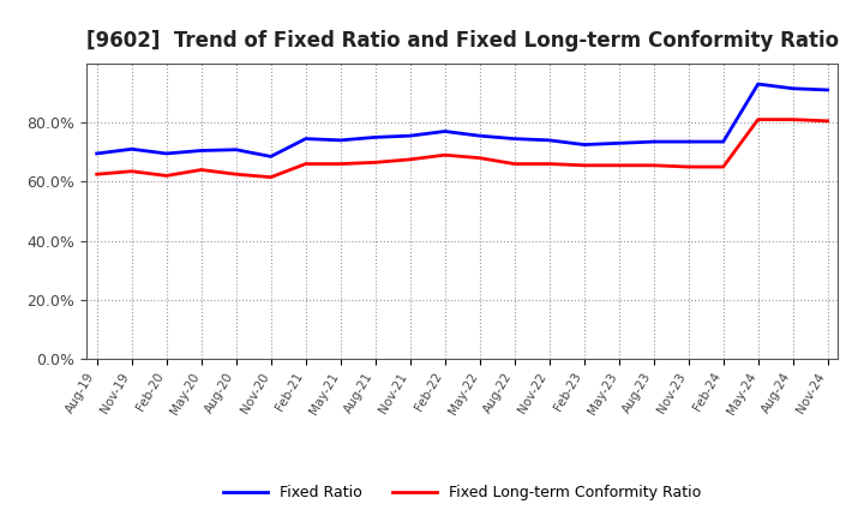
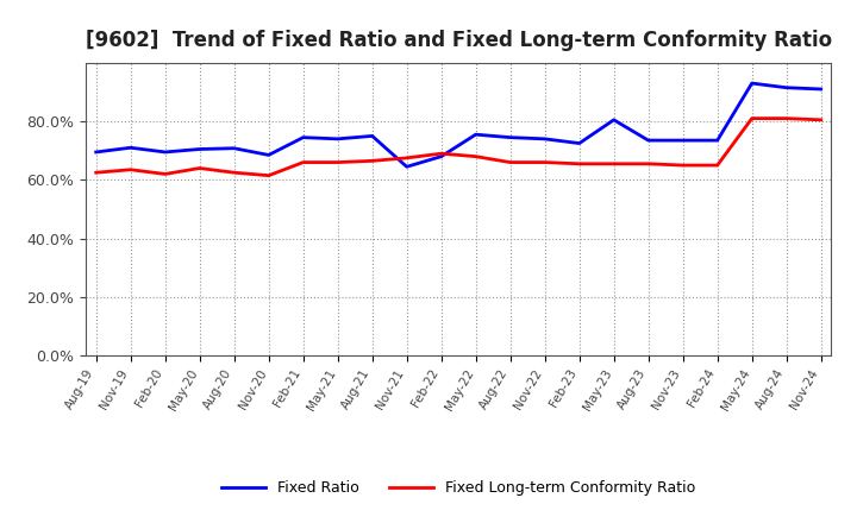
Fixed Ratio/Nov-21: 75.5% -> 64.5%
Fixed Ratio/Feb-22: 77.0% -> 68.0%
Fixed Ratio/May-23: 73.0% -> 80.5%
